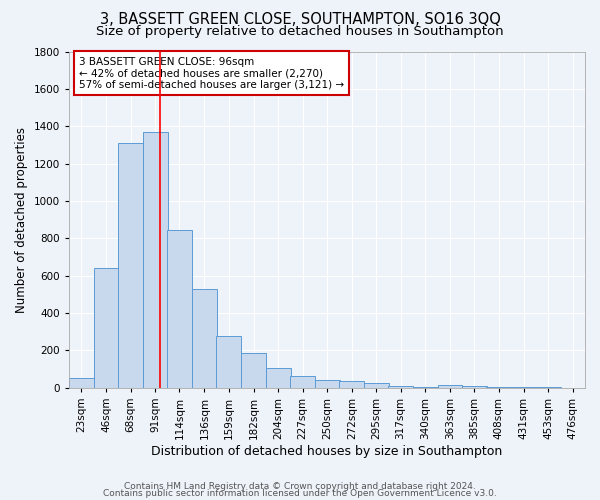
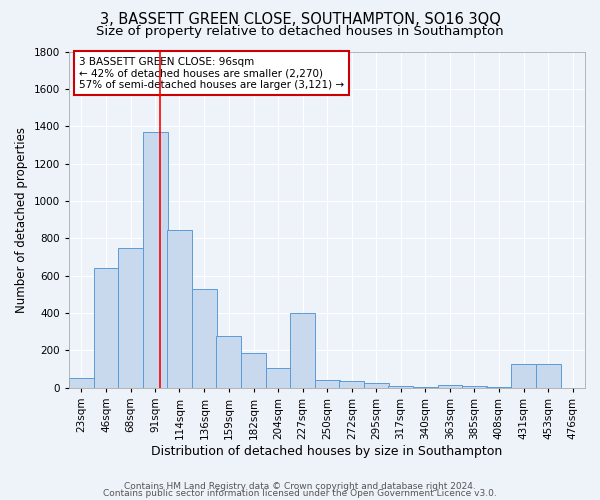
68sqm: 1310 -> 750
227sqm: 60 -> 400
431sqm: 0 -> 130
453sqm: 0 -> 130
